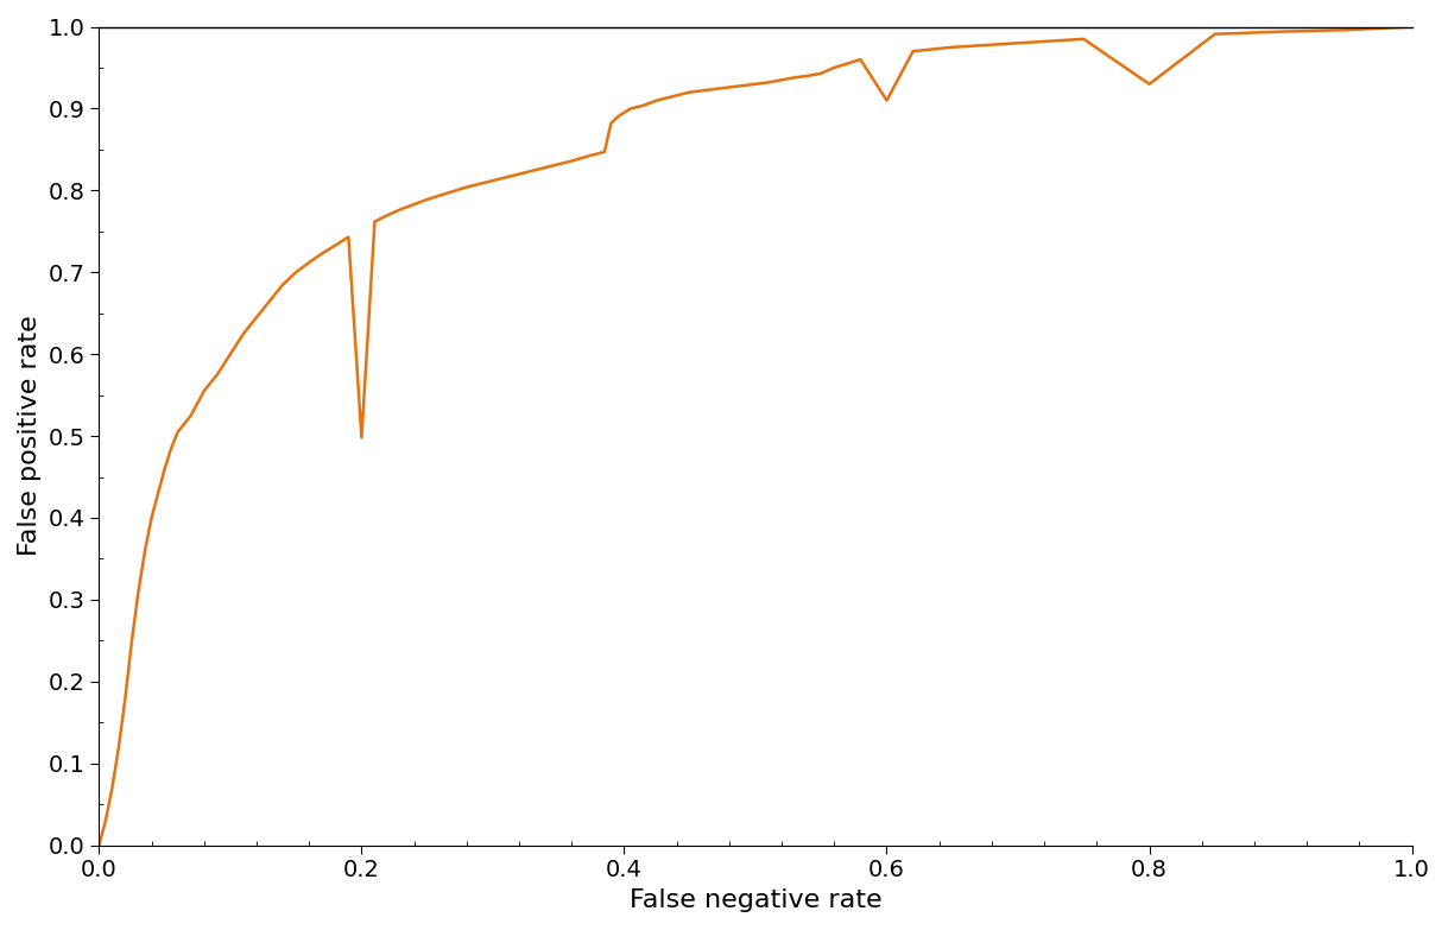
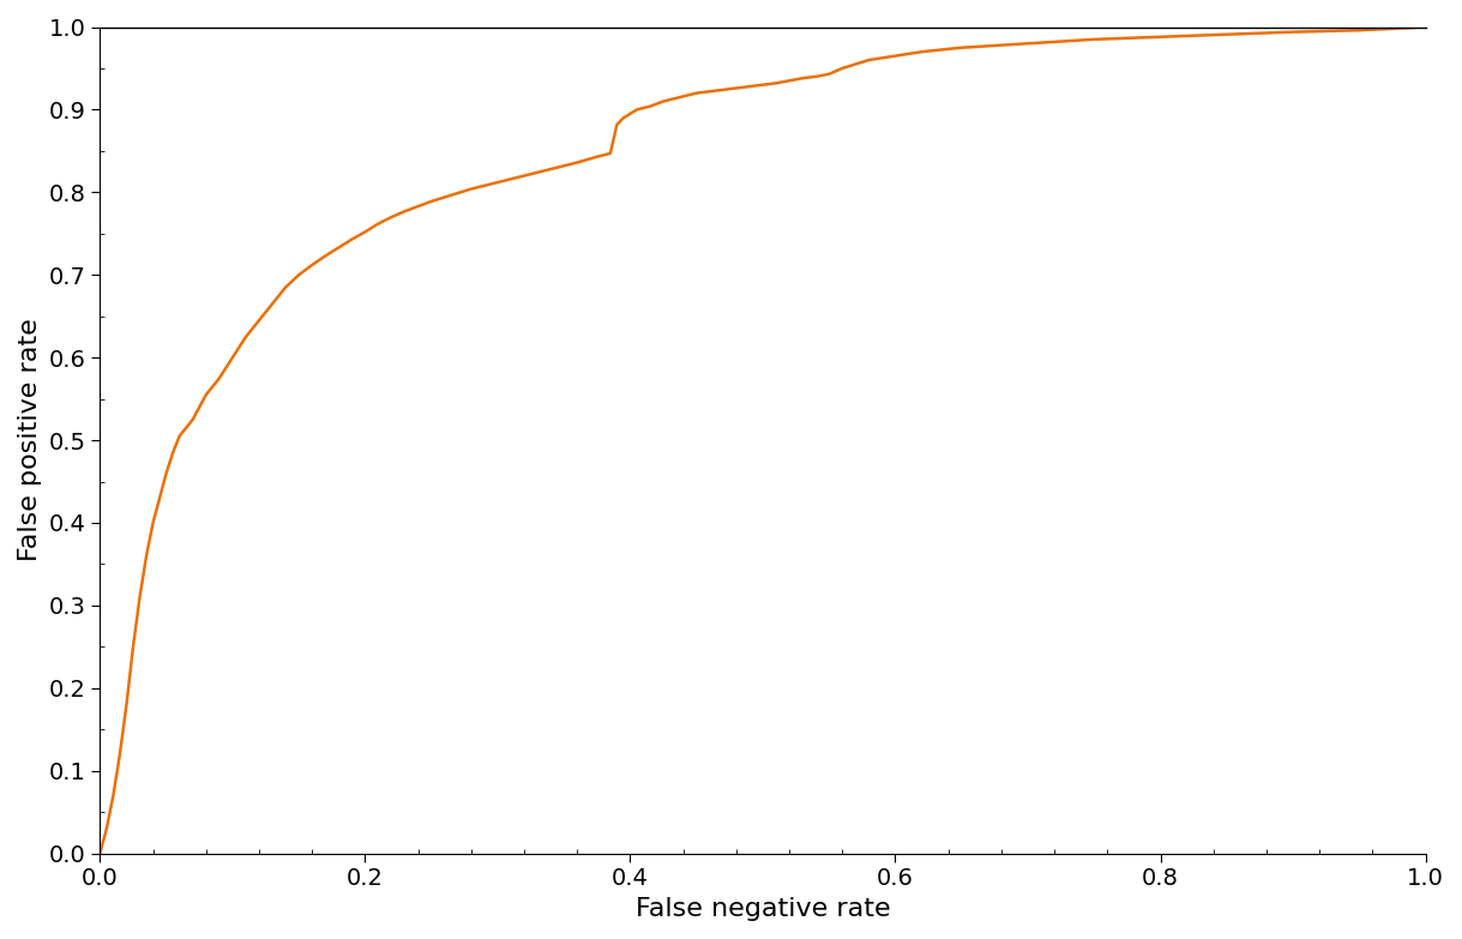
0.2: 0.498 -> 0.752
0.6: 0.910 -> 0.965
0.8: 0.930 -> 0.988
